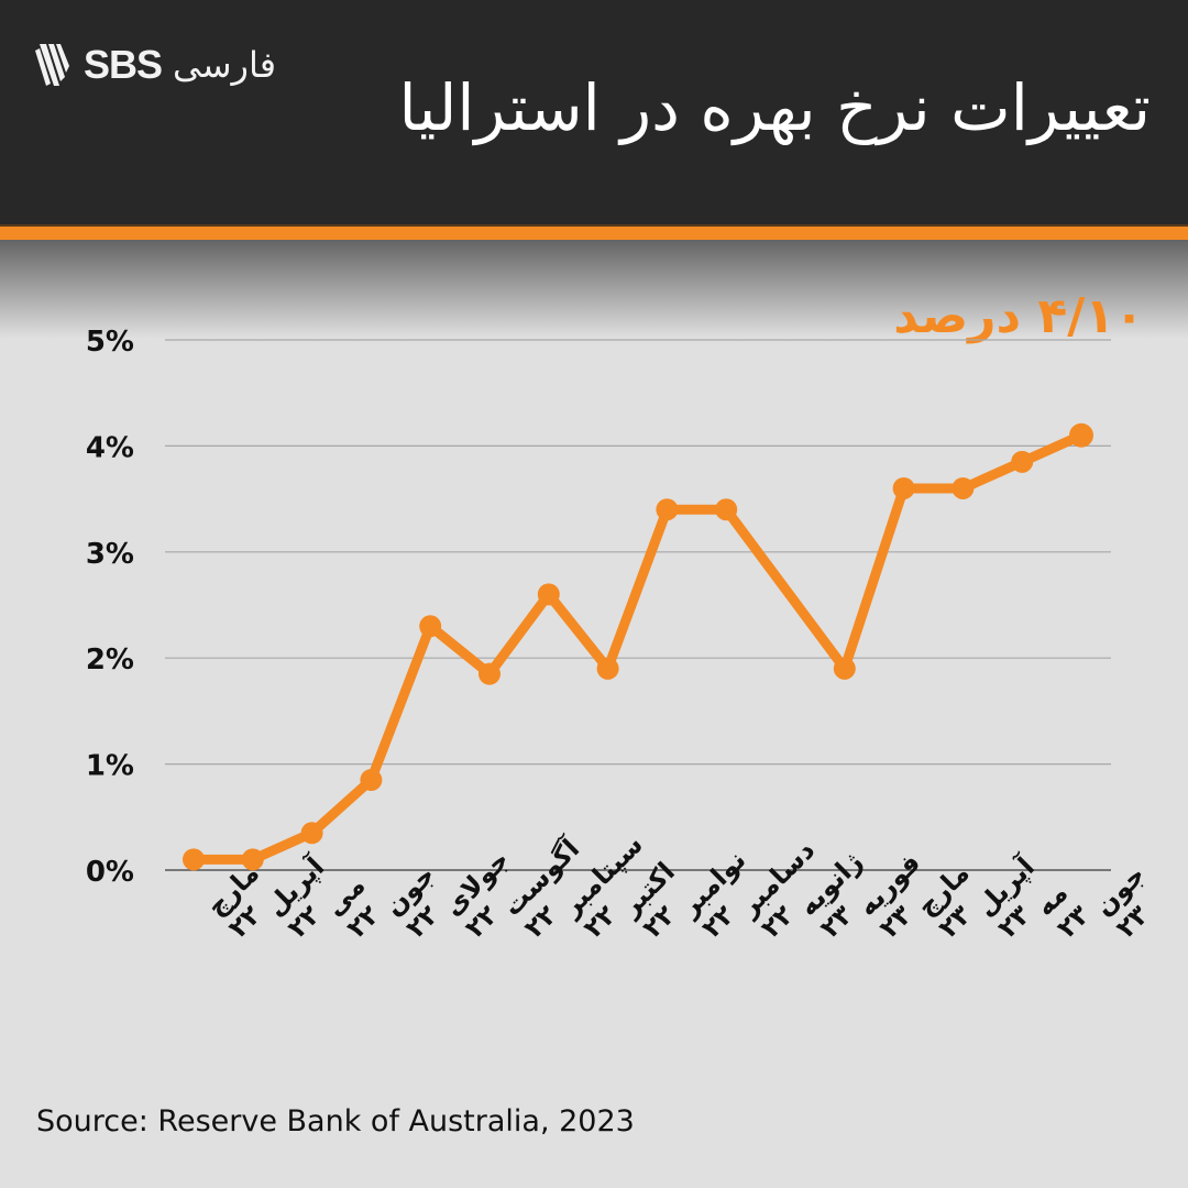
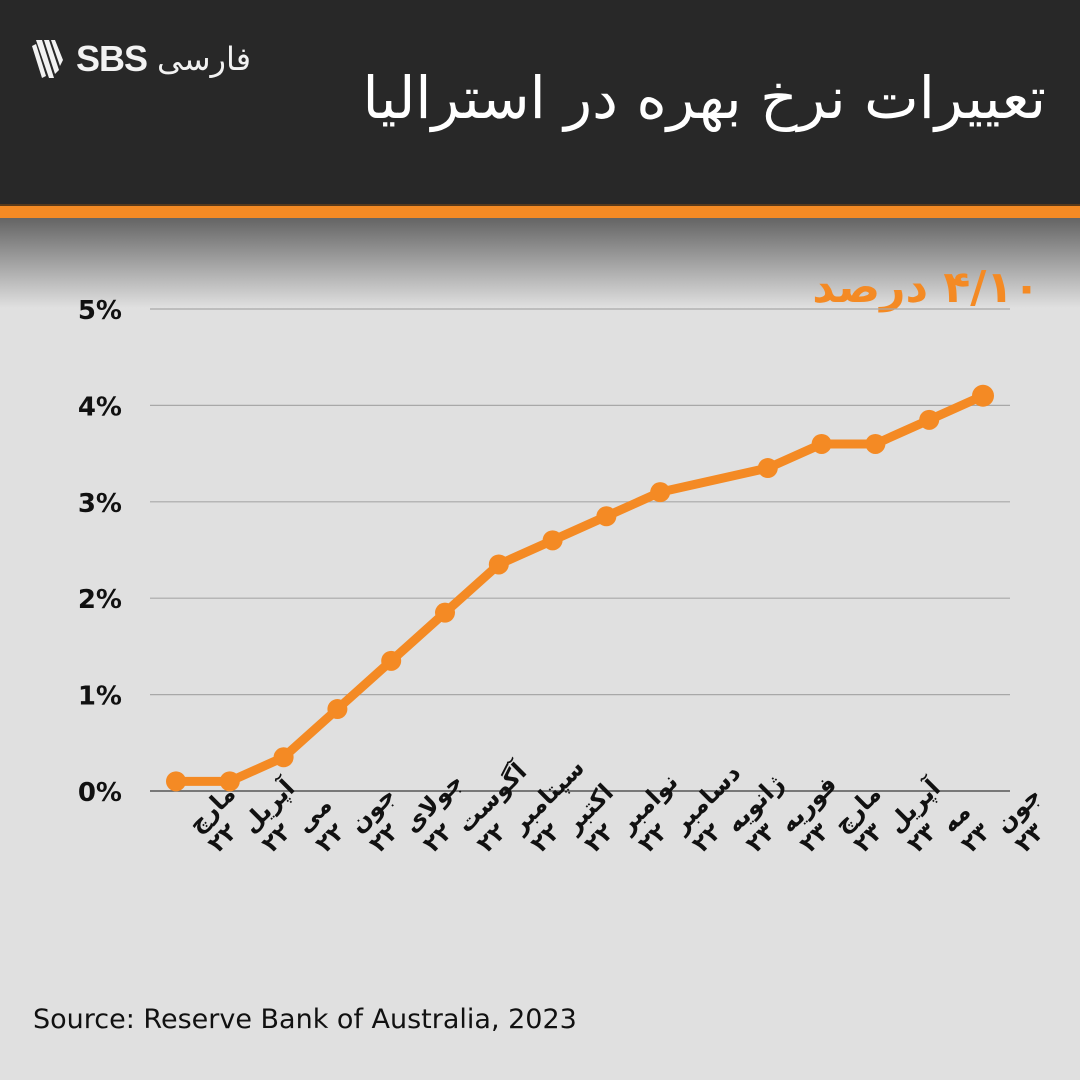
جولای ۲۲: 2.3% -> 1.4%
سپتامبر ۲۲: 2.6% -> 2.4%
اکتبر ۲۲: 1.9% -> 2.6%
نوامبر ۲۲: 3.4% -> 2.9%
دسامبر ۲۲: 3.4% -> 3.1%
فوریه ۲۳: 1.9% -> 3.4%
